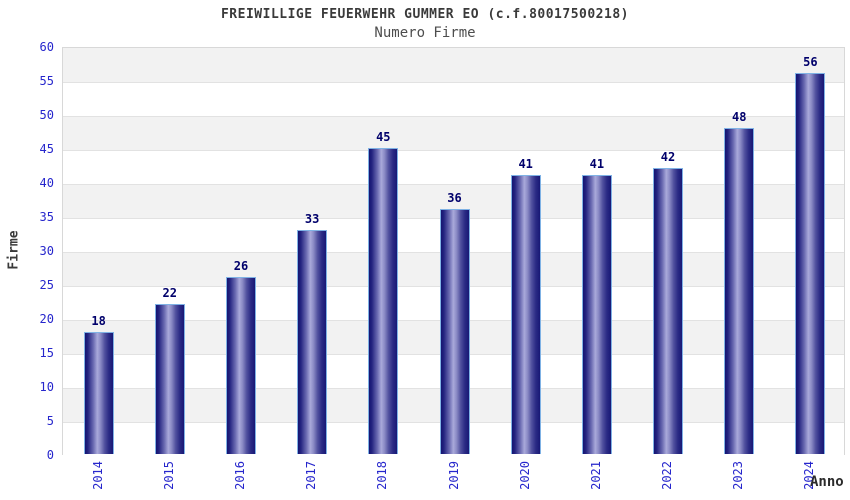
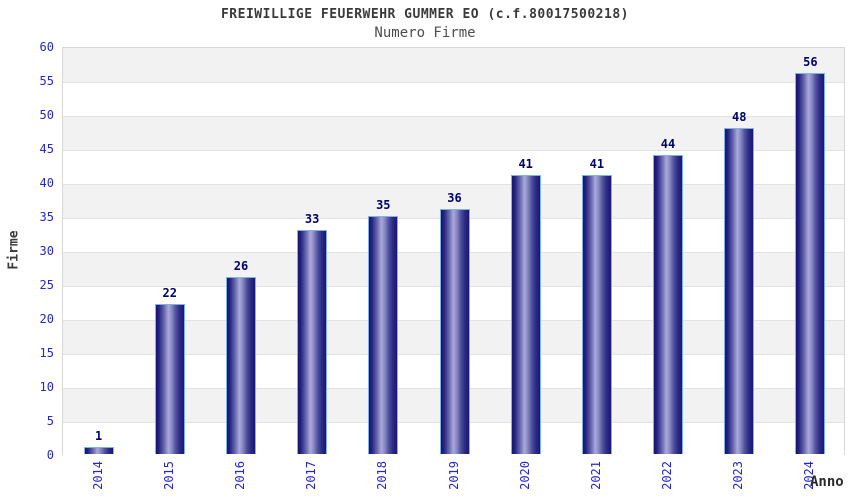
2014: 18 -> 1
2018: 45 -> 35
2022: 42 -> 44
